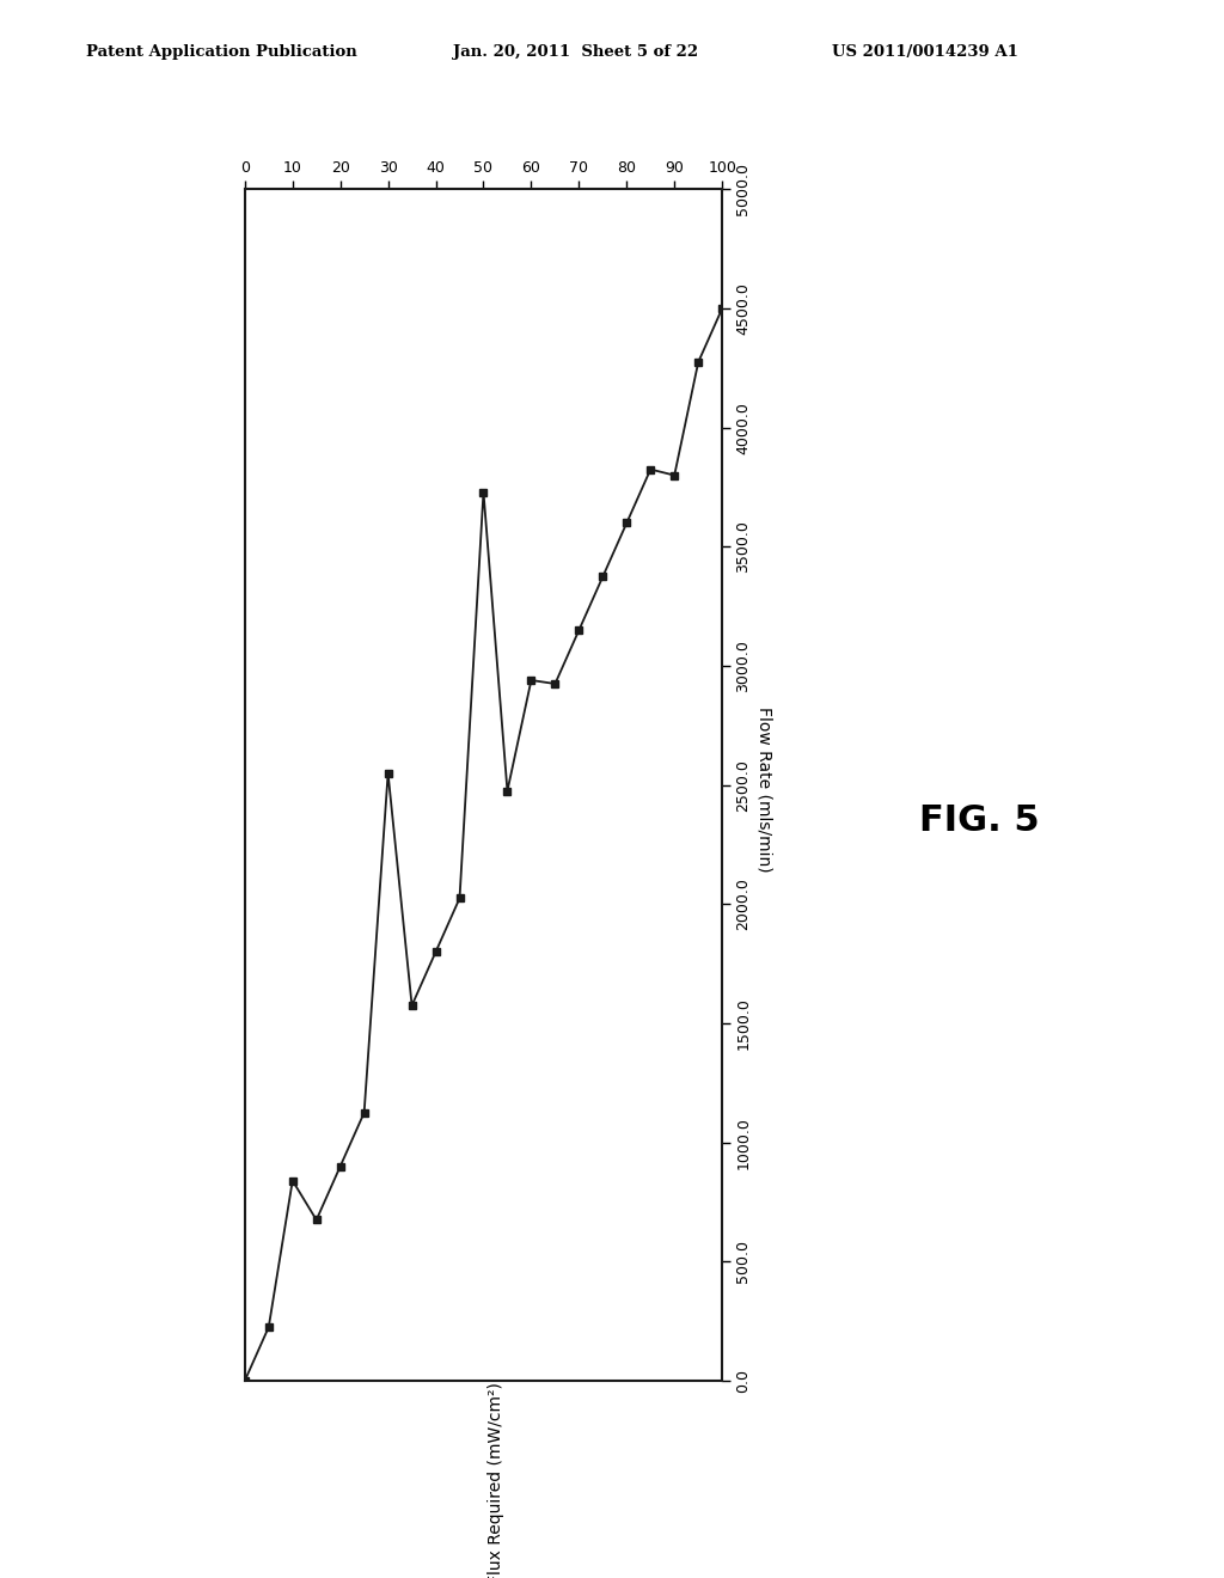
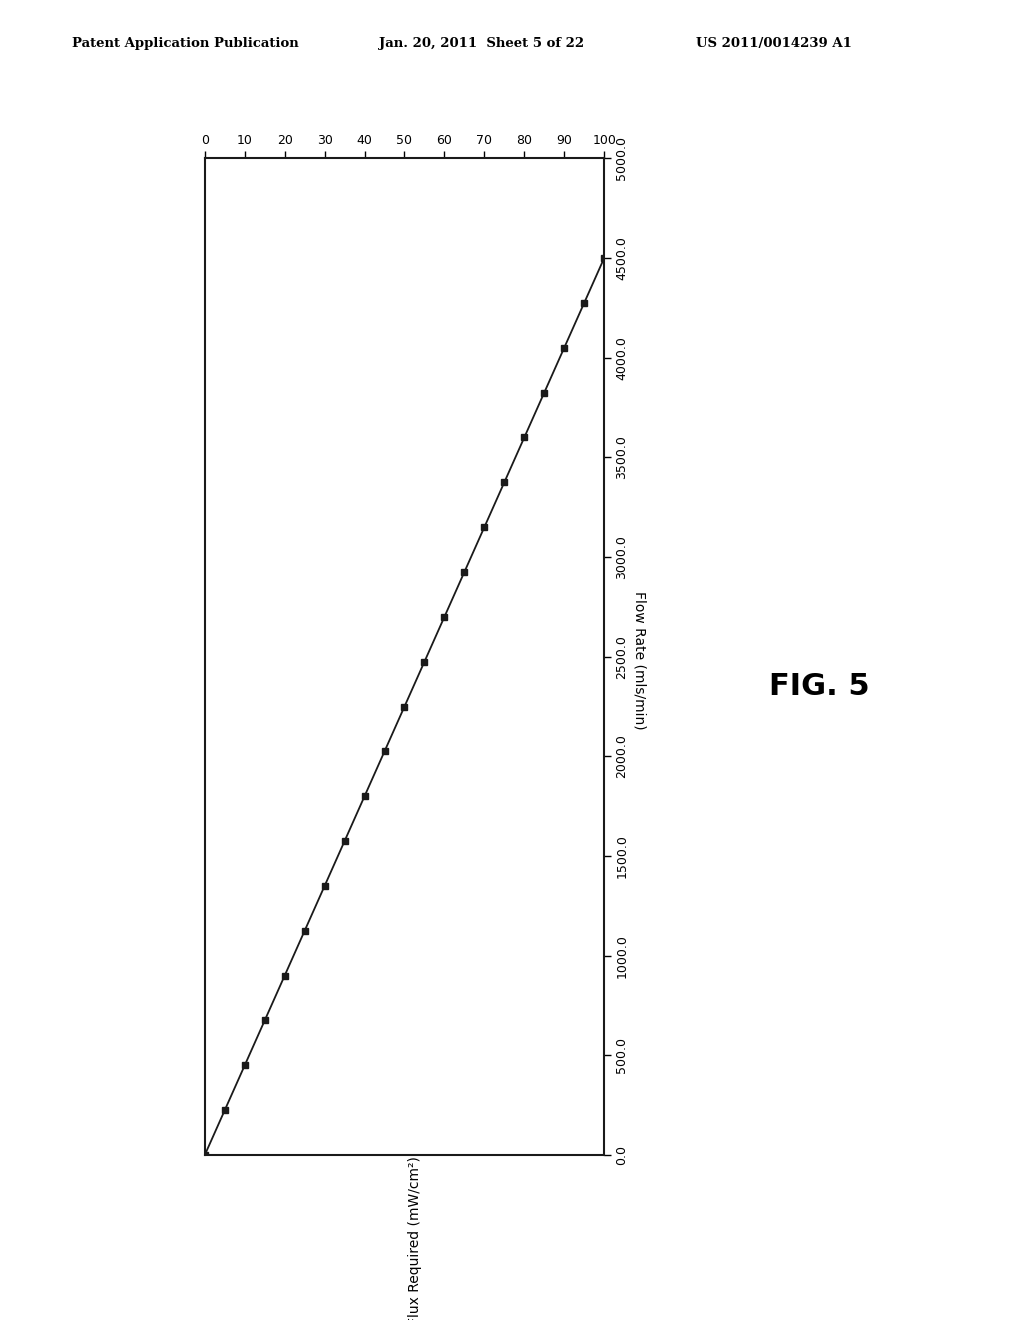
10: 840 -> 450
30: 2550 -> 1350
50: 3730 -> 2250
60: 2940 -> 2700
90: 3800 -> 4050
